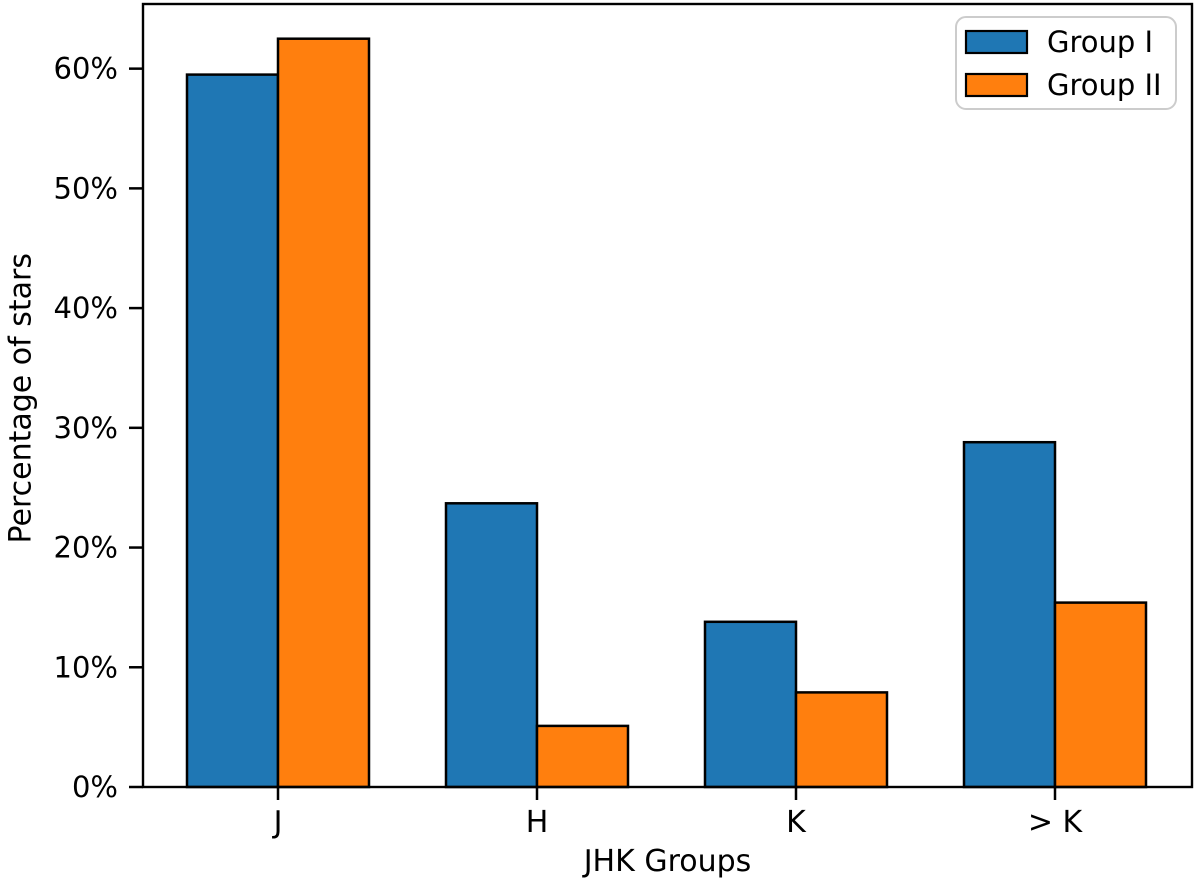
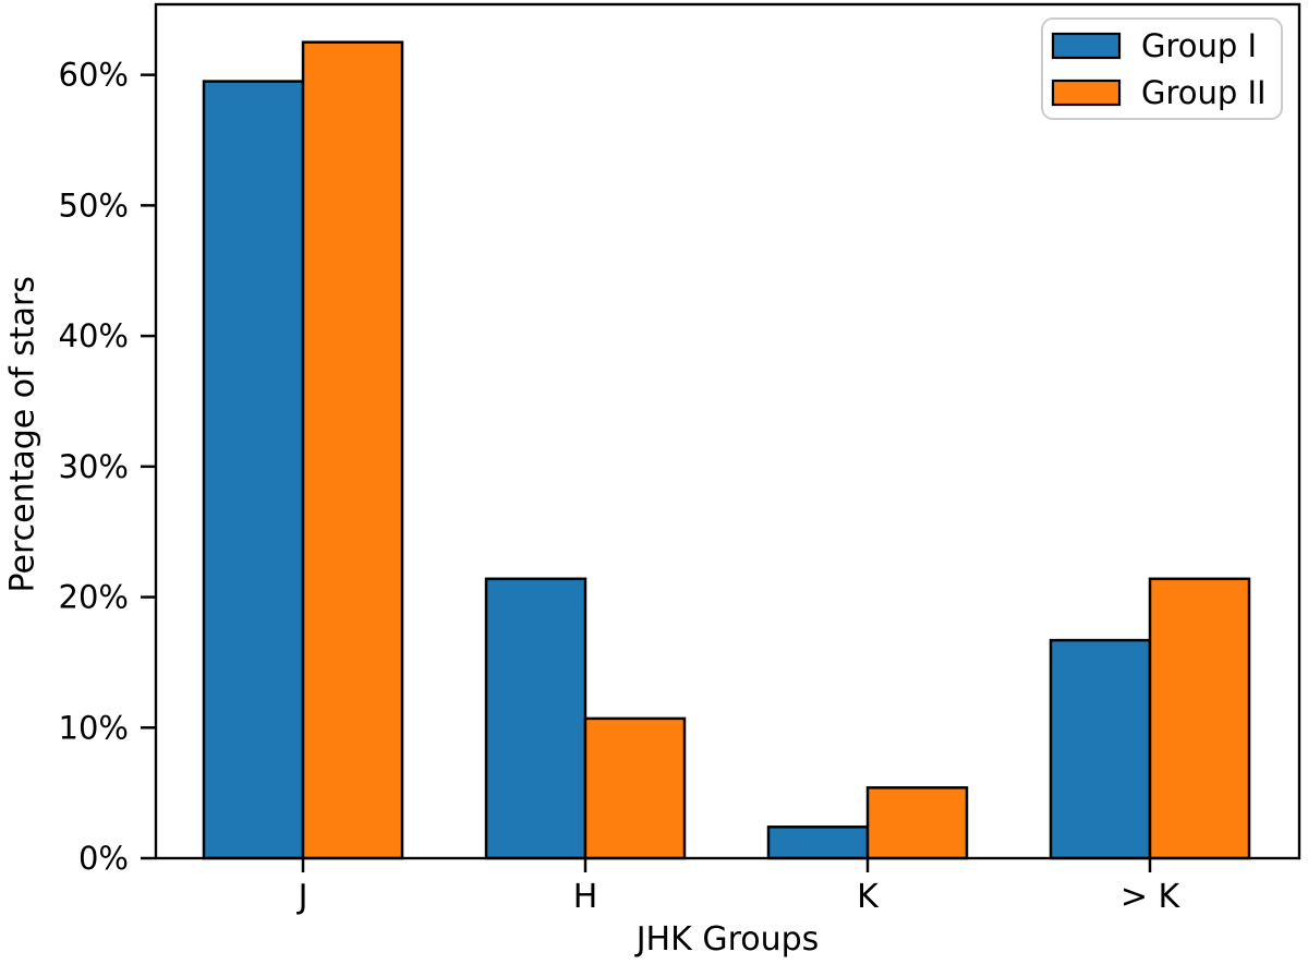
Group I/H: 23.7% -> 21.4%
Group II/H: 5.1% -> 10.7%
Group I/K: 13.8% -> 2.4%
Group II/K: 7.9% -> 5.4%
Group I/> K: 28.8% -> 16.7%
Group II/> K: 15.4% -> 21.4%
